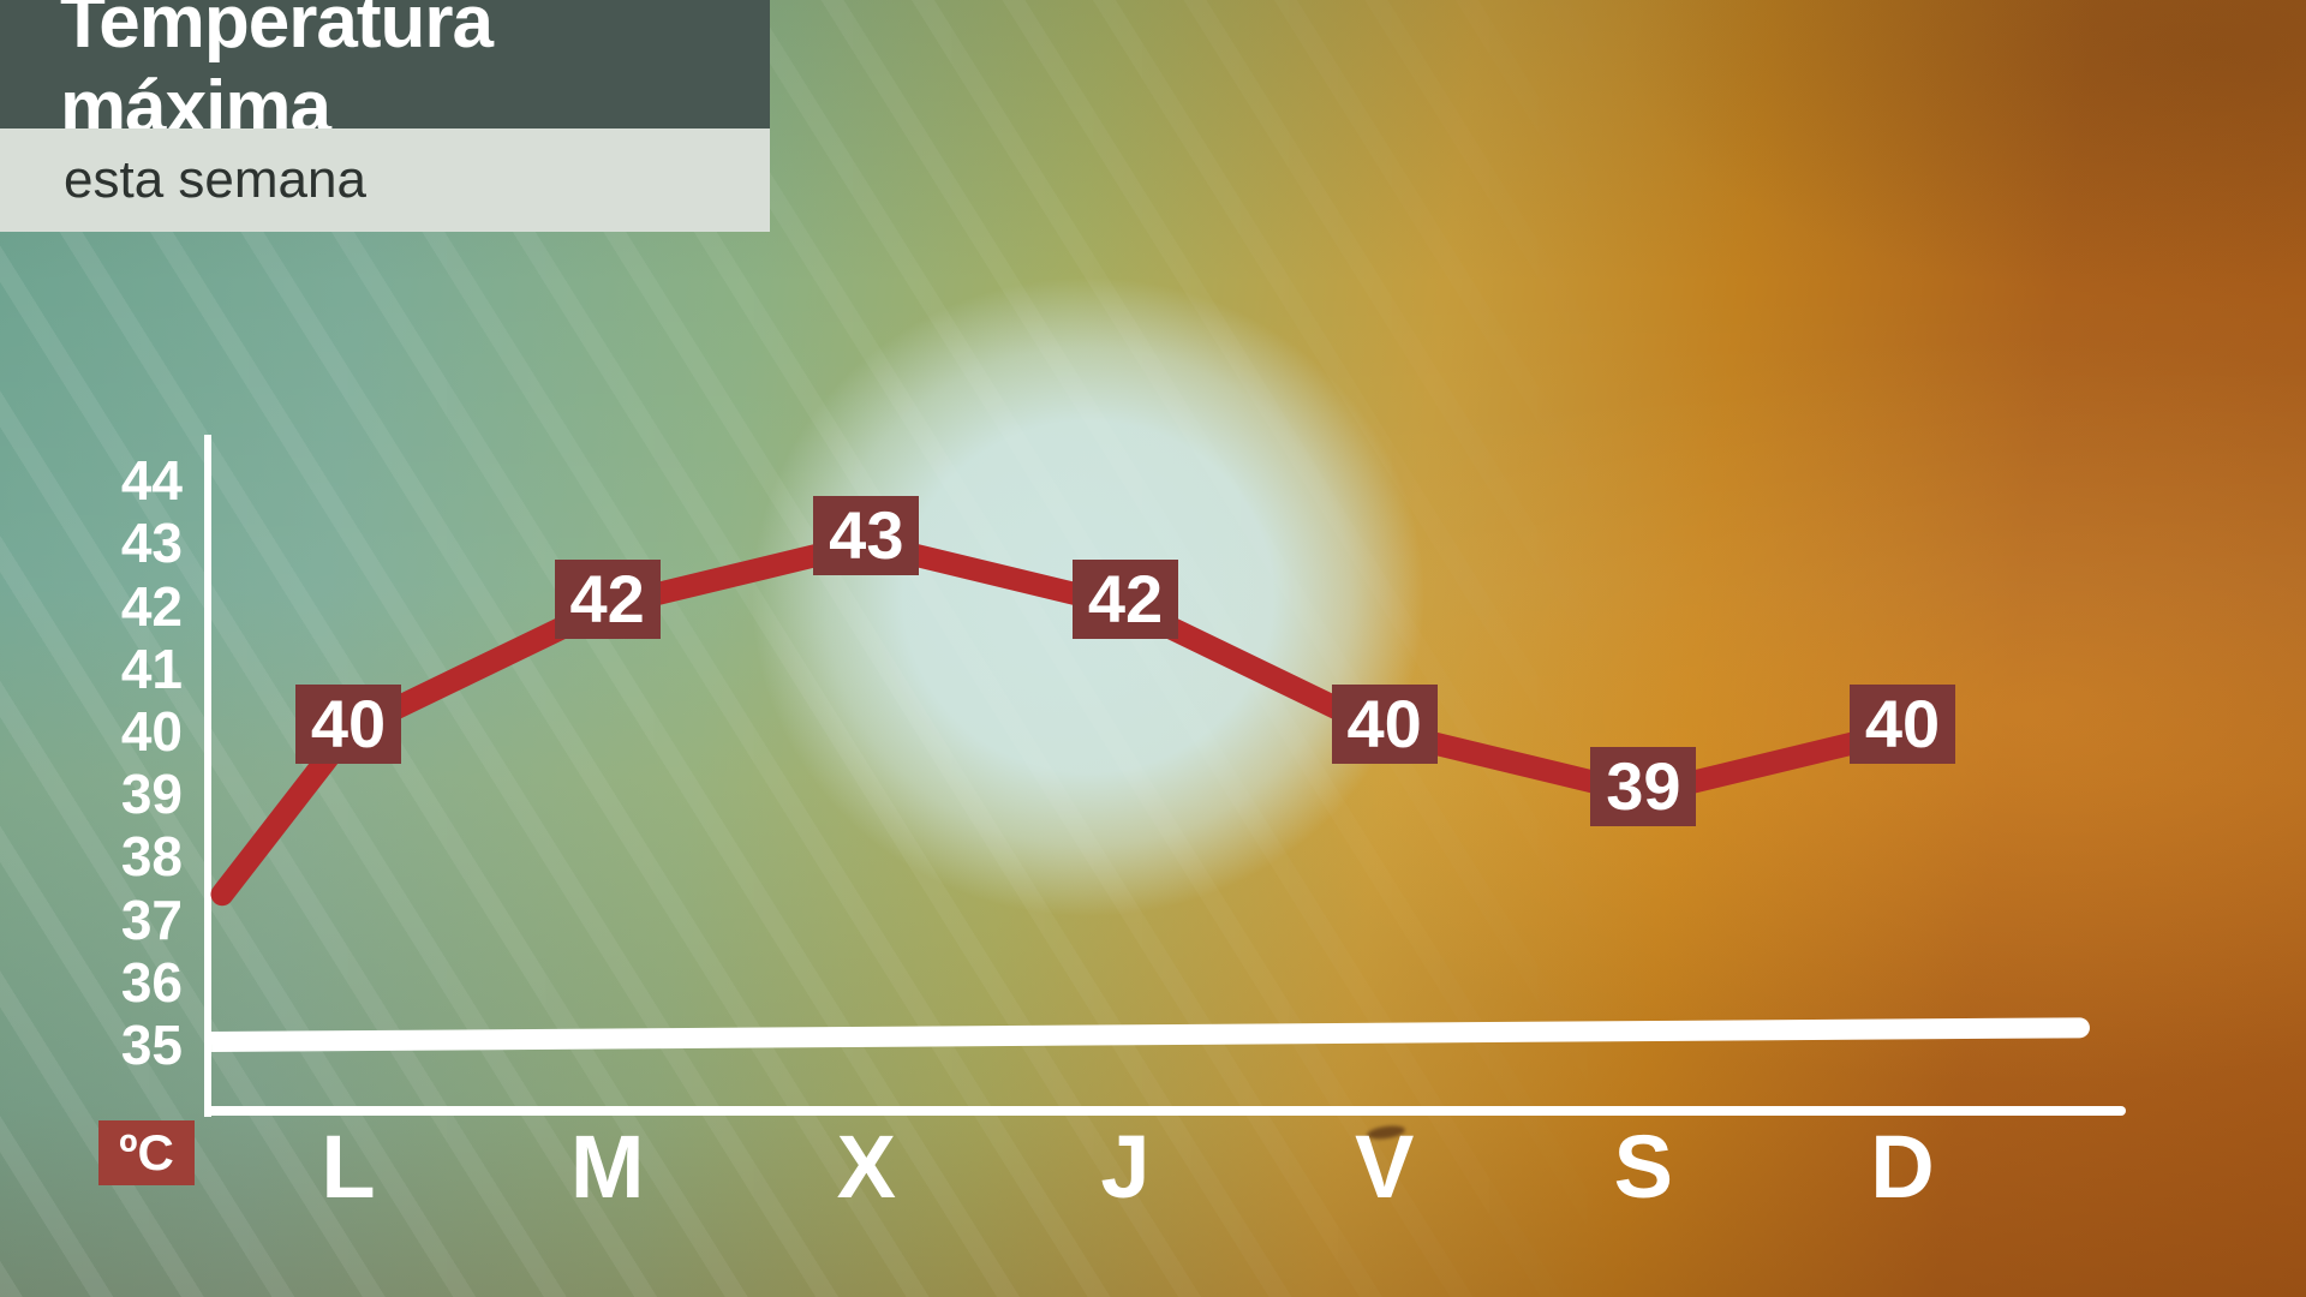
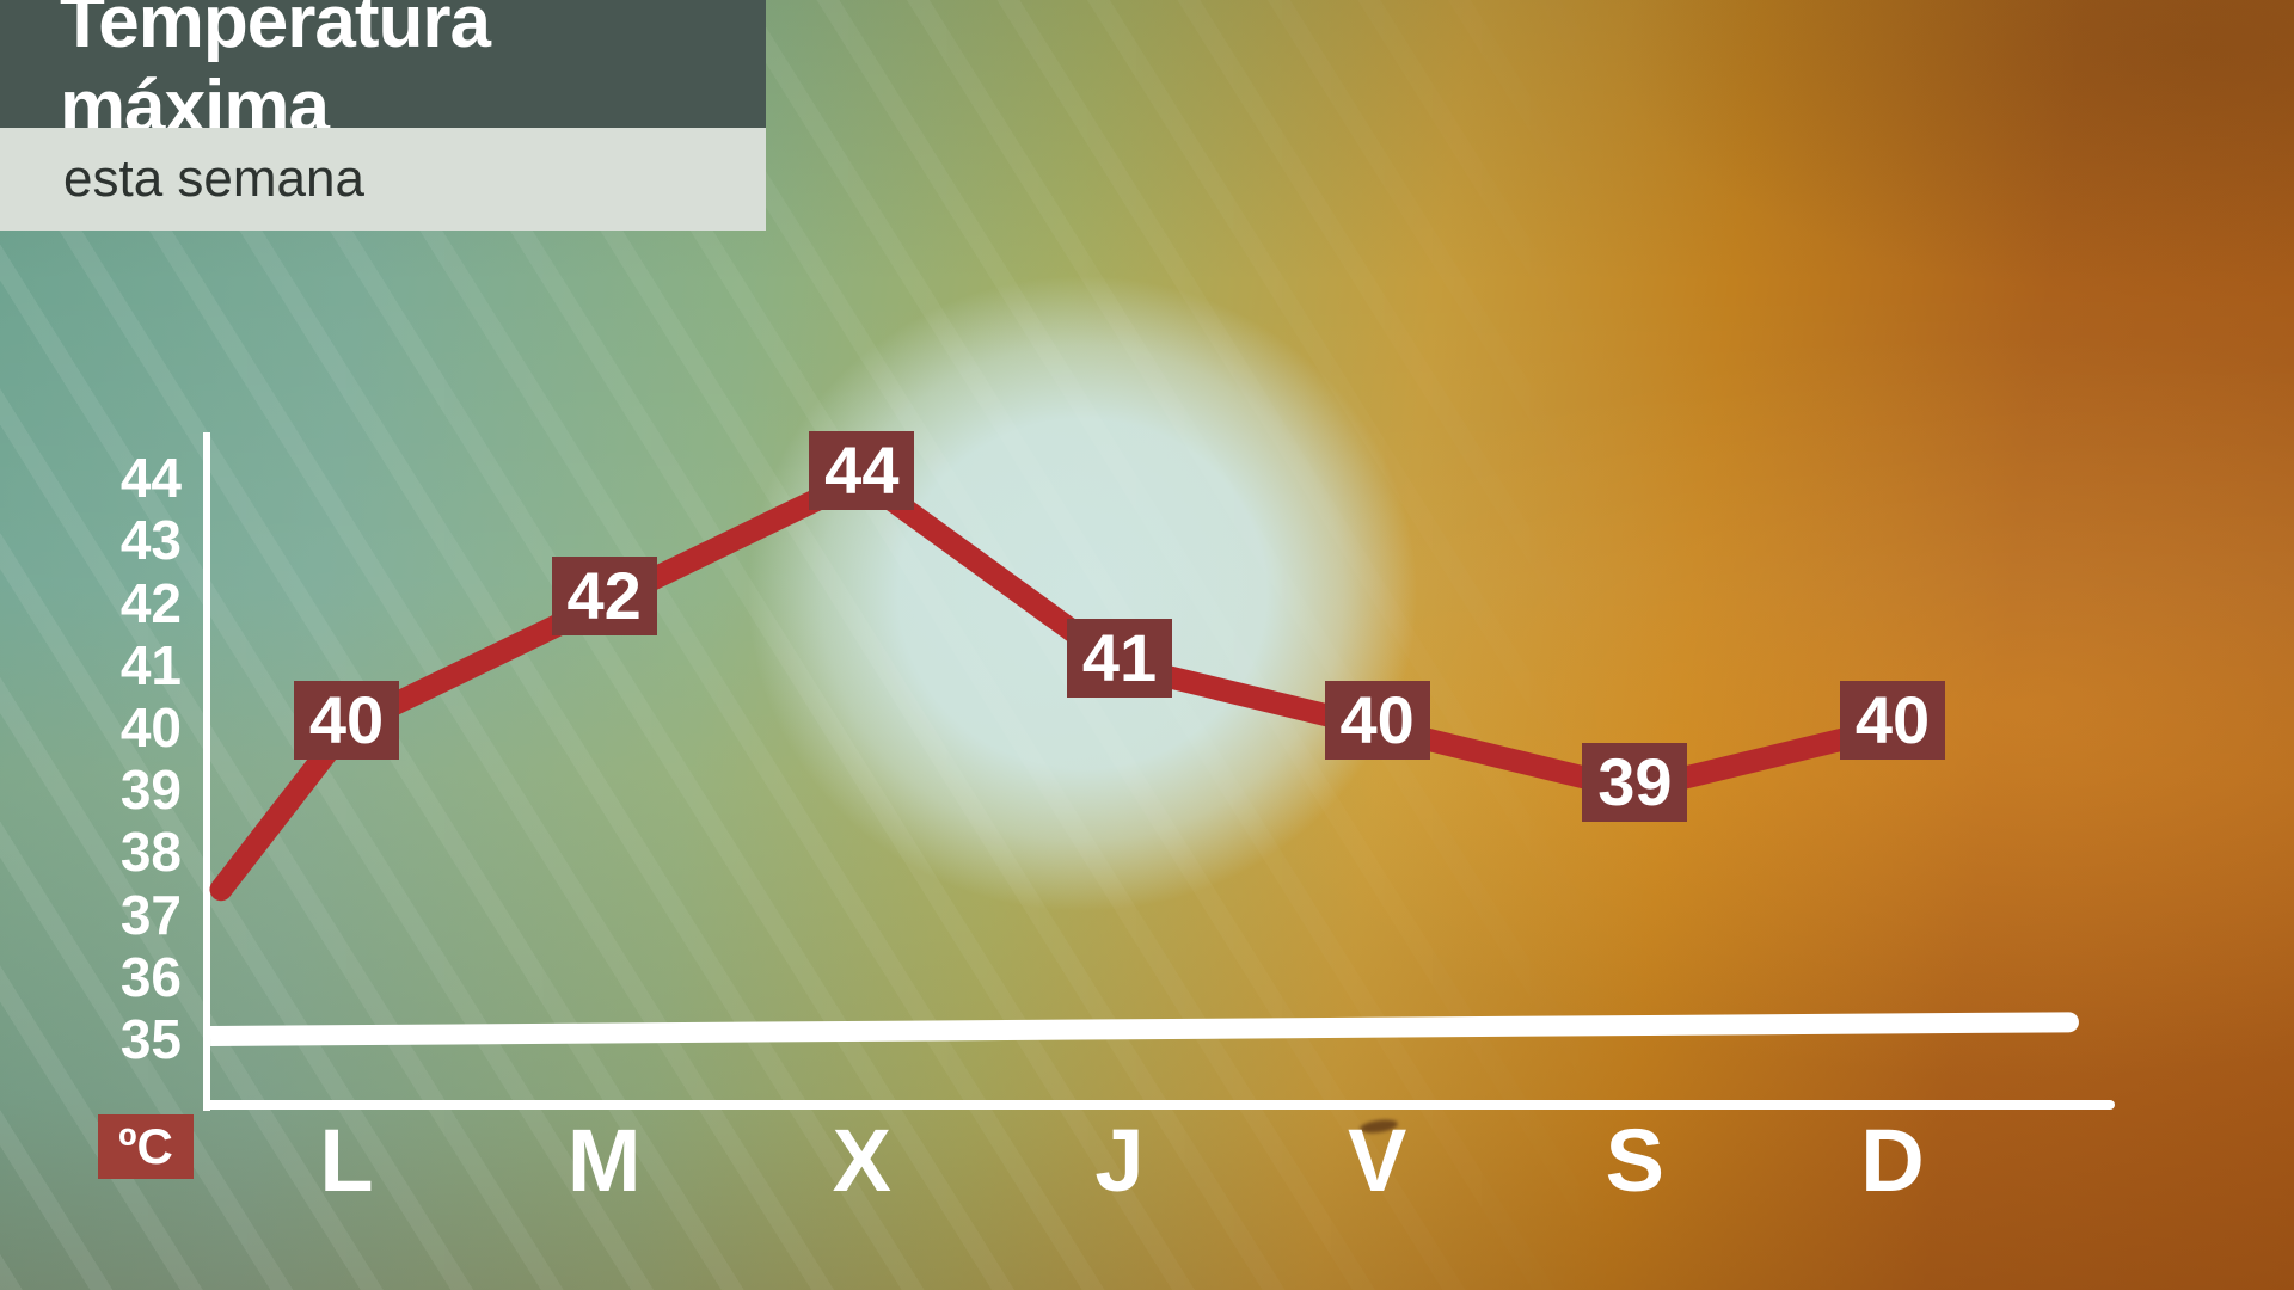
X: 43 -> 44
J: 42 -> 41
